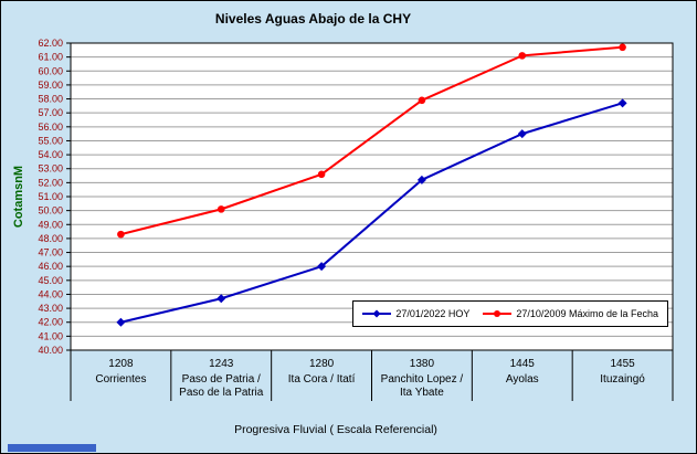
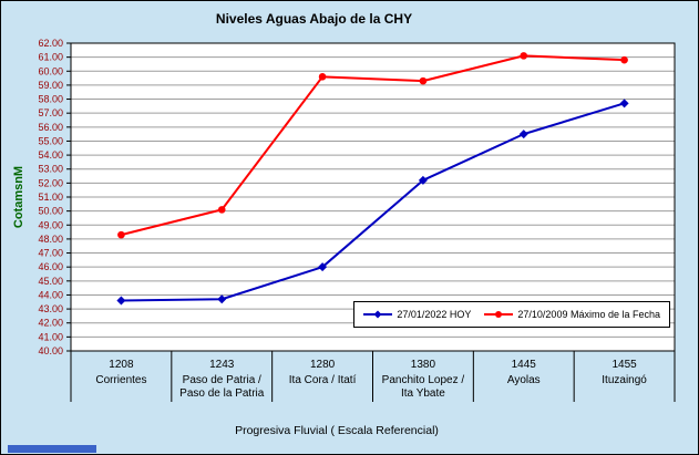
27/01/2022 HOY/1208: 42.0 -> 43.6
27/10/2009 Máximo de la Fecha/1280: 52.6 -> 59.6
27/10/2009 Máximo de la Fecha/1380: 57.9 -> 59.3
27/10/2009 Máximo de la Fecha/1455: 61.7 -> 60.8
